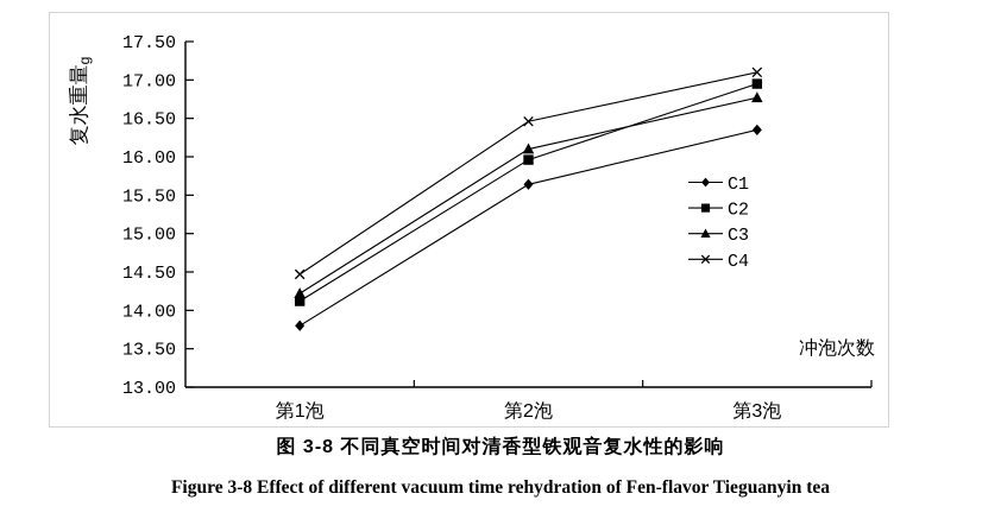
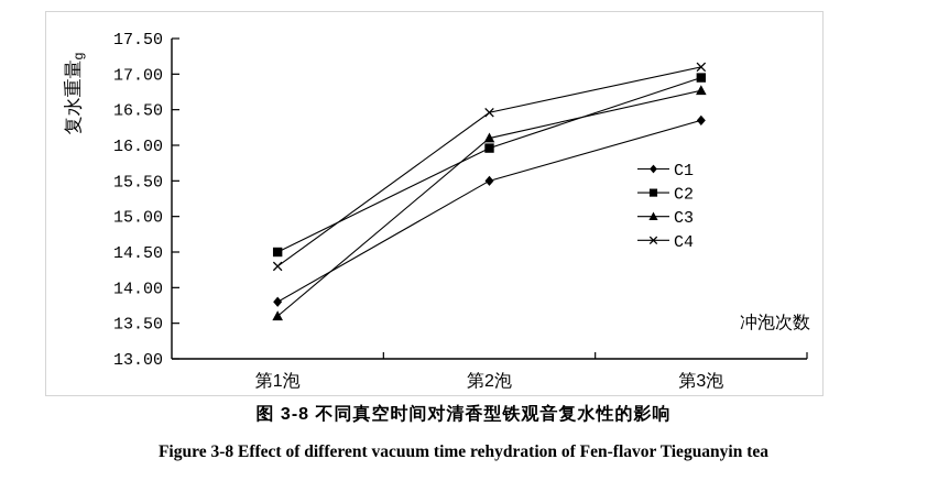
C2/第1泡: 14.1 -> 14.5
C3/第1泡: 14.2 -> 13.6
C4/第1泡: 14.5 -> 14.3
C1/第2泡: 15.6 -> 15.5
